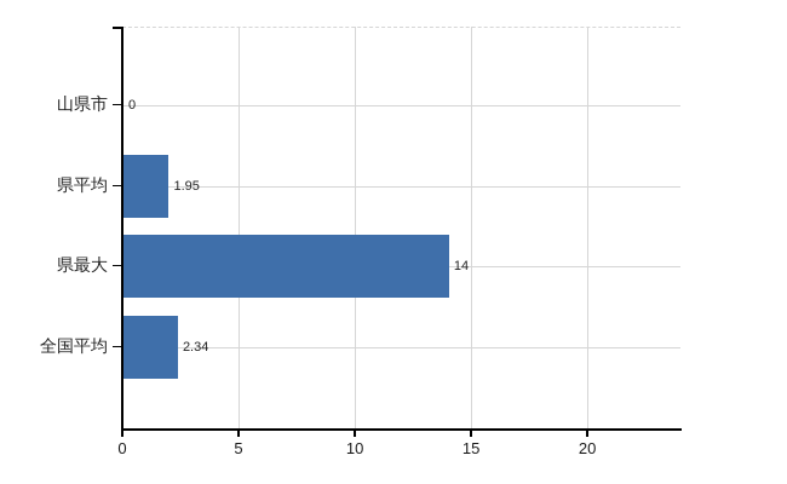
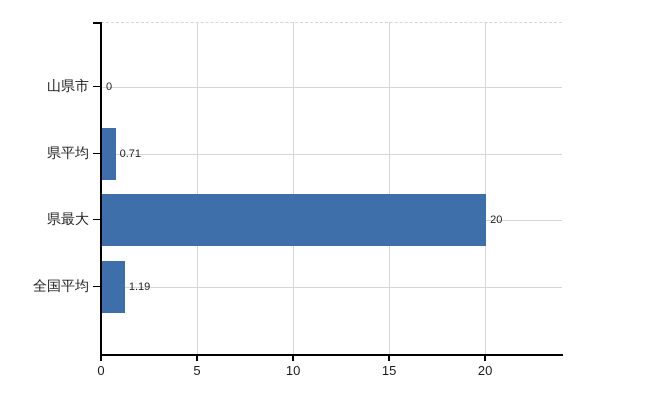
県平均: 1.95 -> 0.71
県最大: 14 -> 20
全国平均: 2.34 -> 1.19
